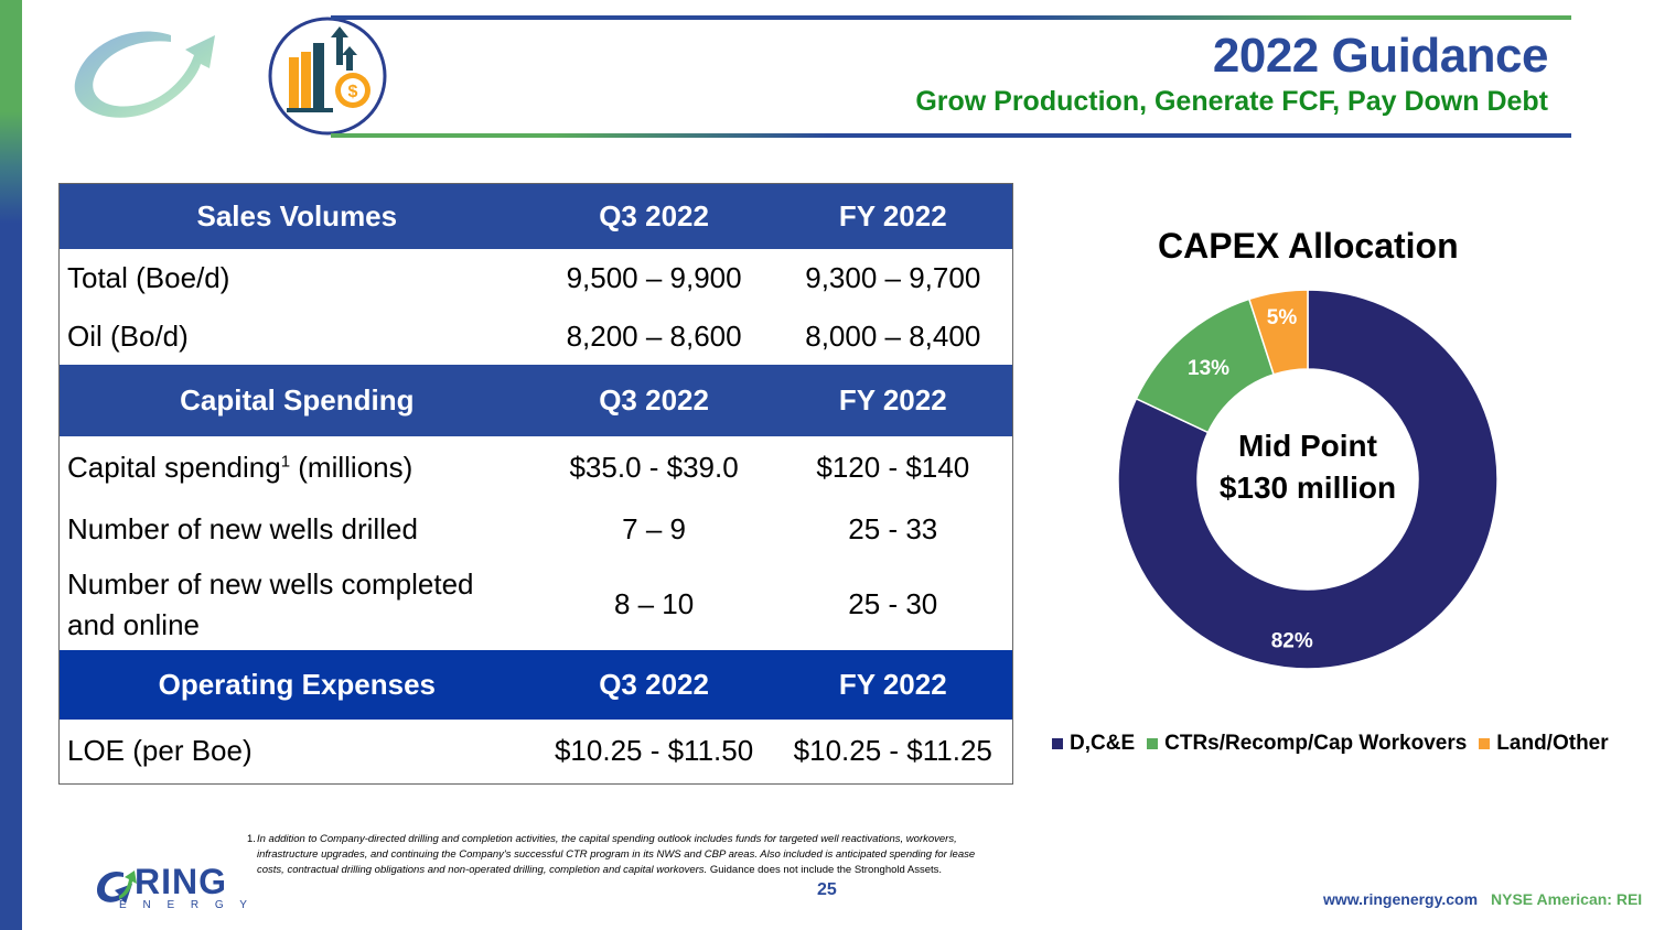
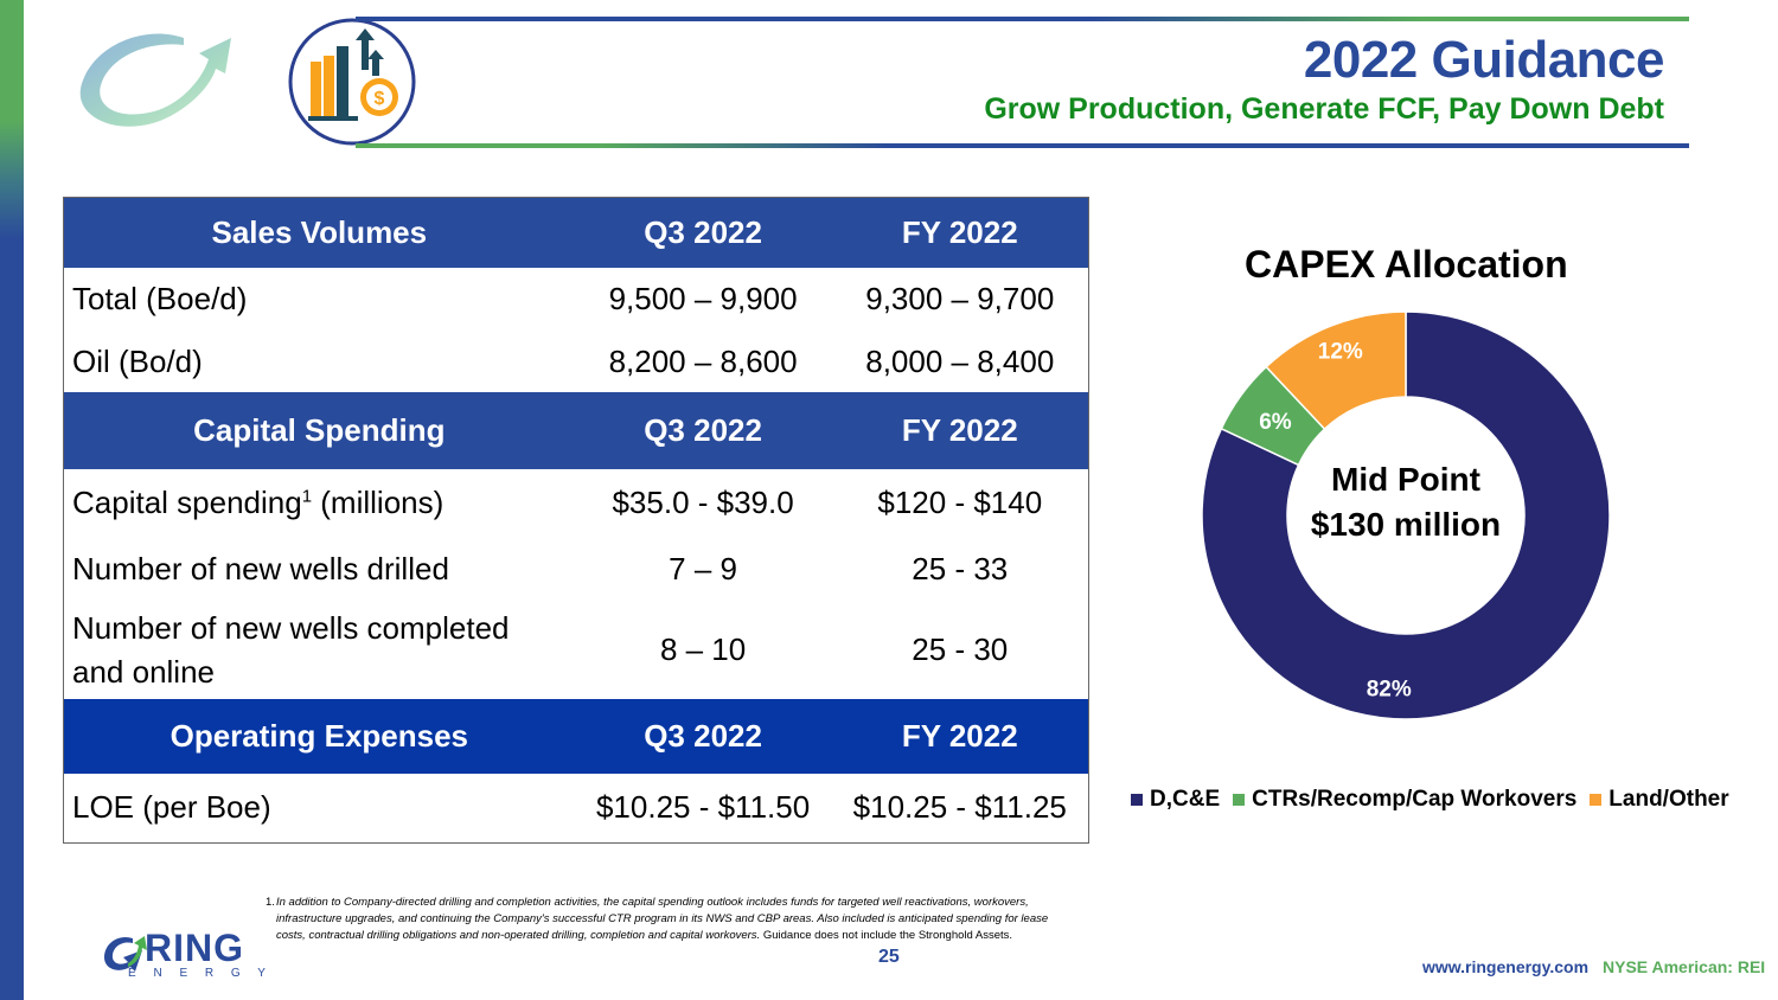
CTRs/Recomp/Cap Workovers: 13% -> 6%
Land/Other: 5% -> 12%
